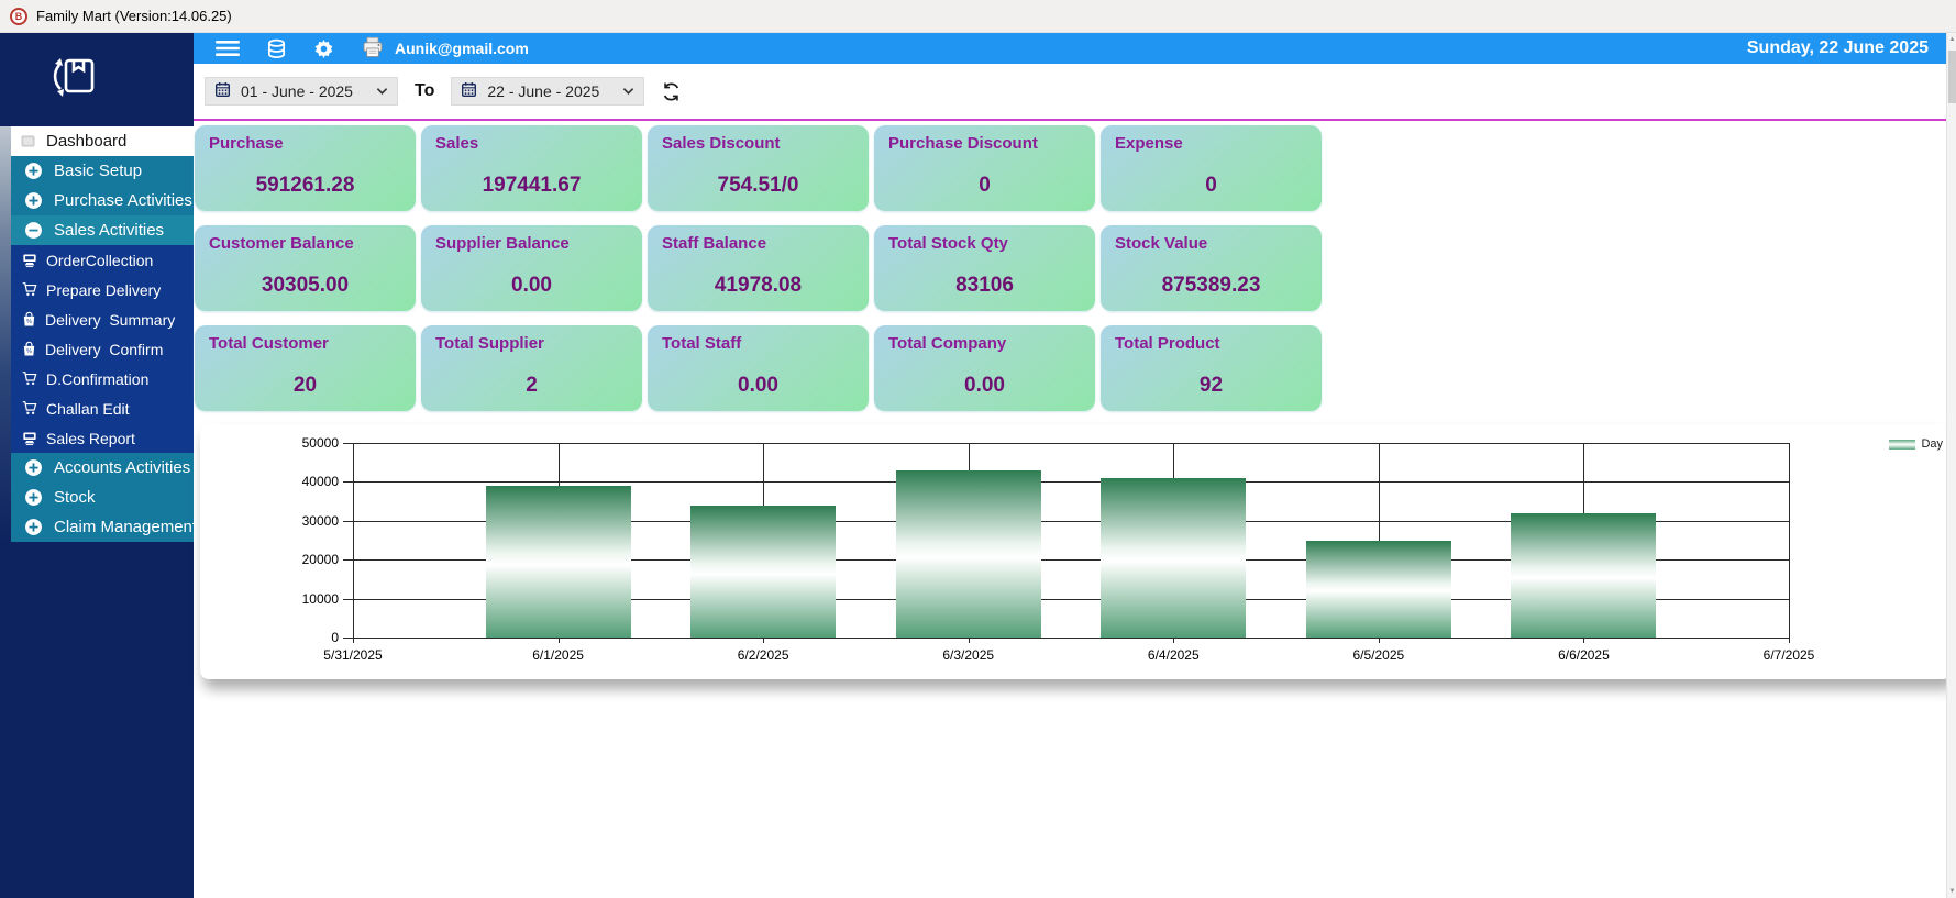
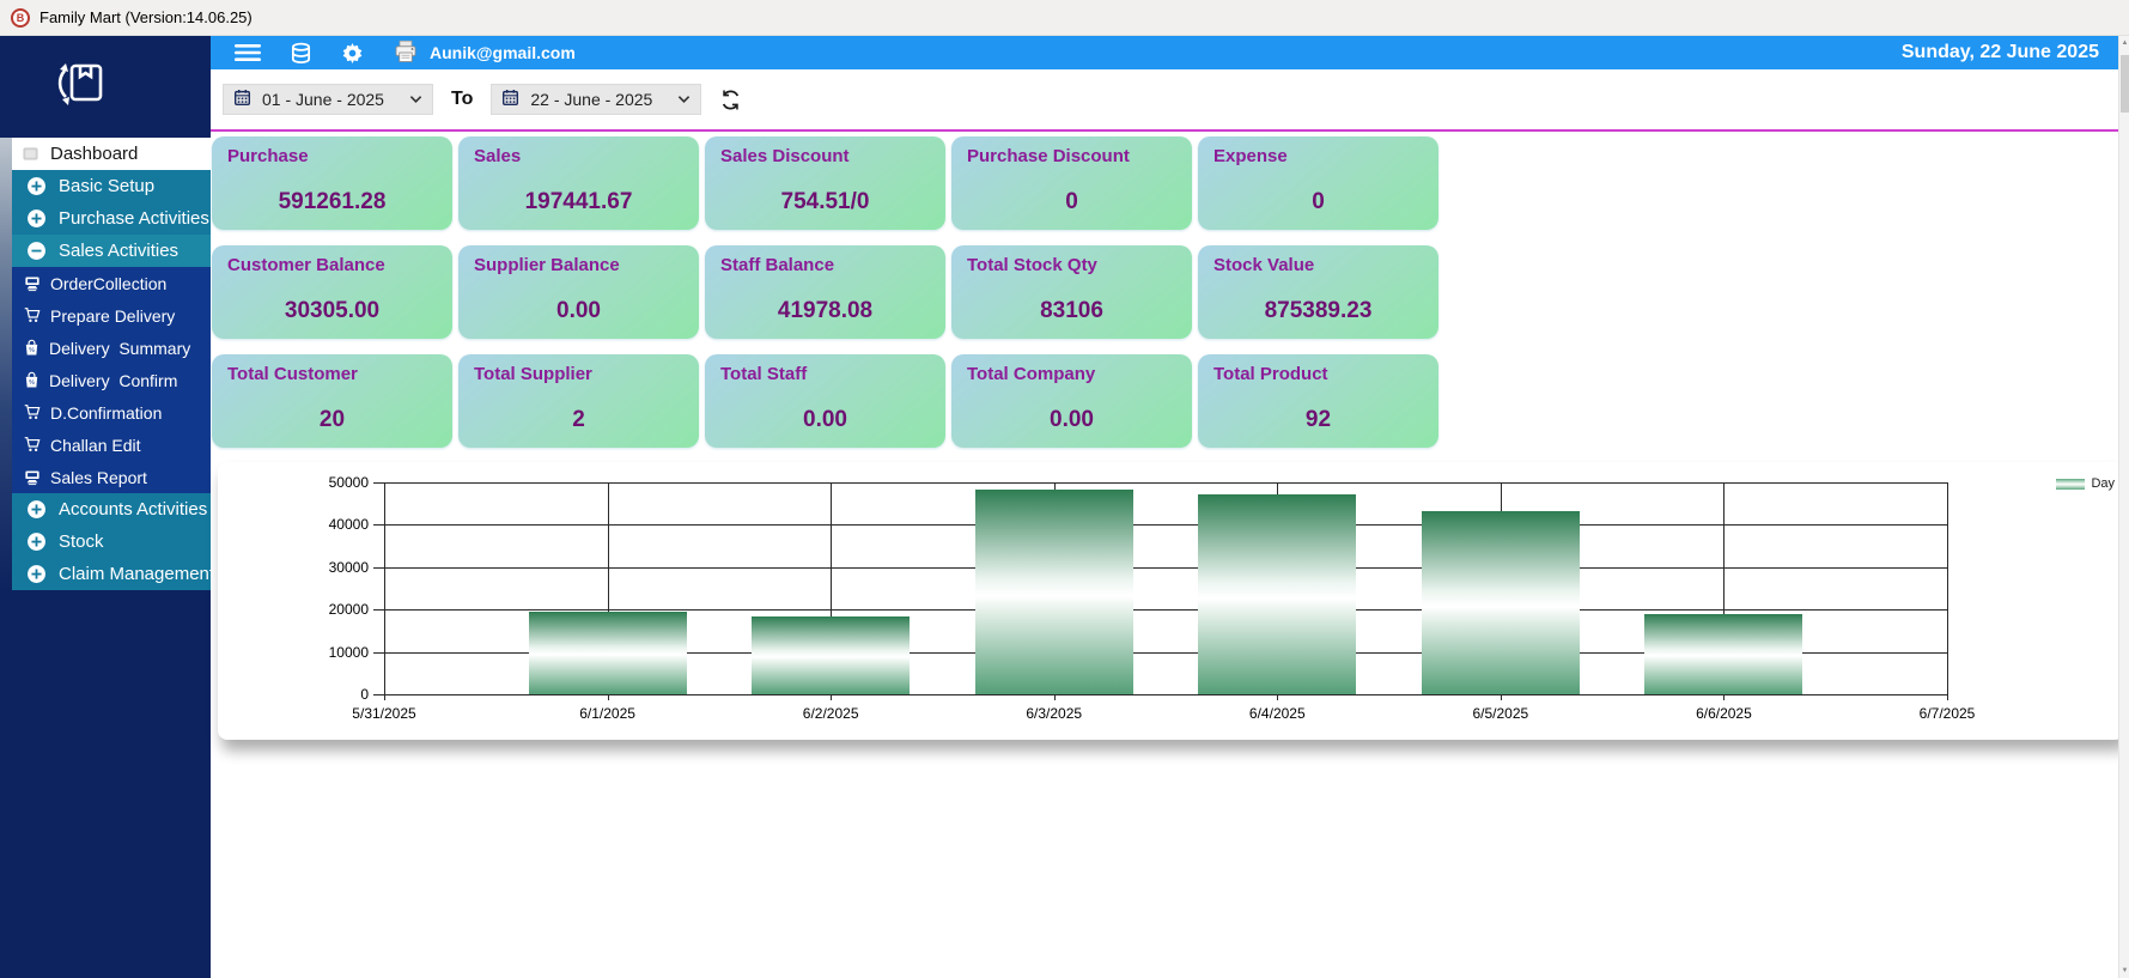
6/1/2025: 39000 -> 20000
6/2/2025: 34000 -> 18000
6/3/2025: 43000 -> 48000
6/4/2025: 41000 -> 47000
6/5/2025: 25000 -> 43000
6/6/2025: 32000 -> 19000
